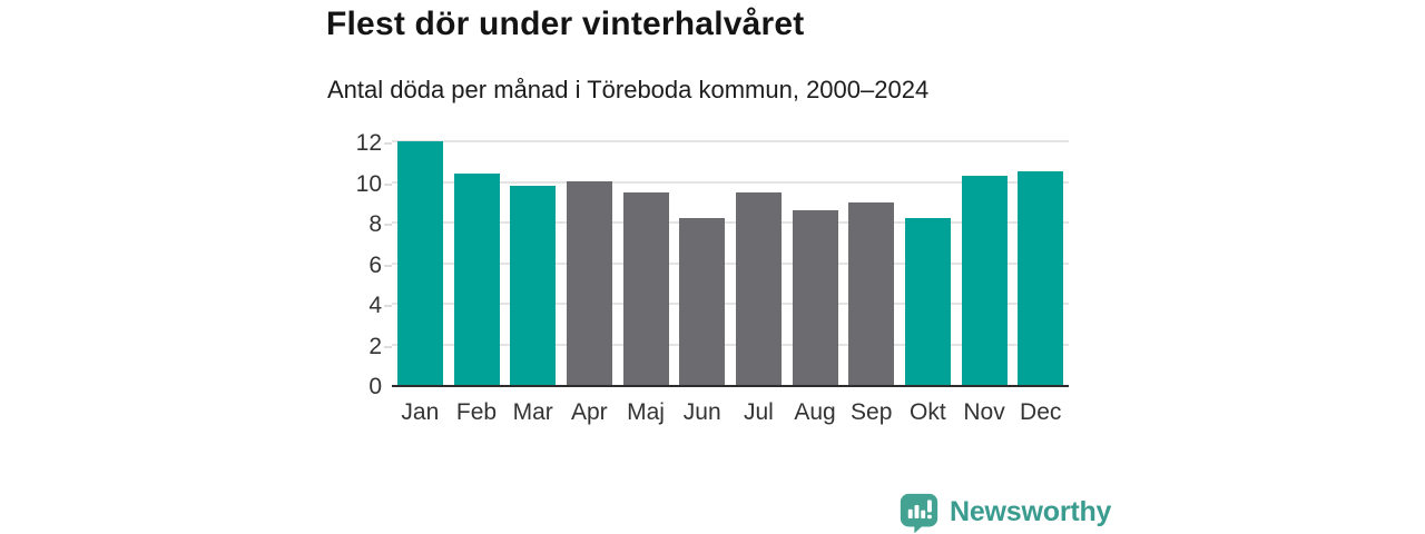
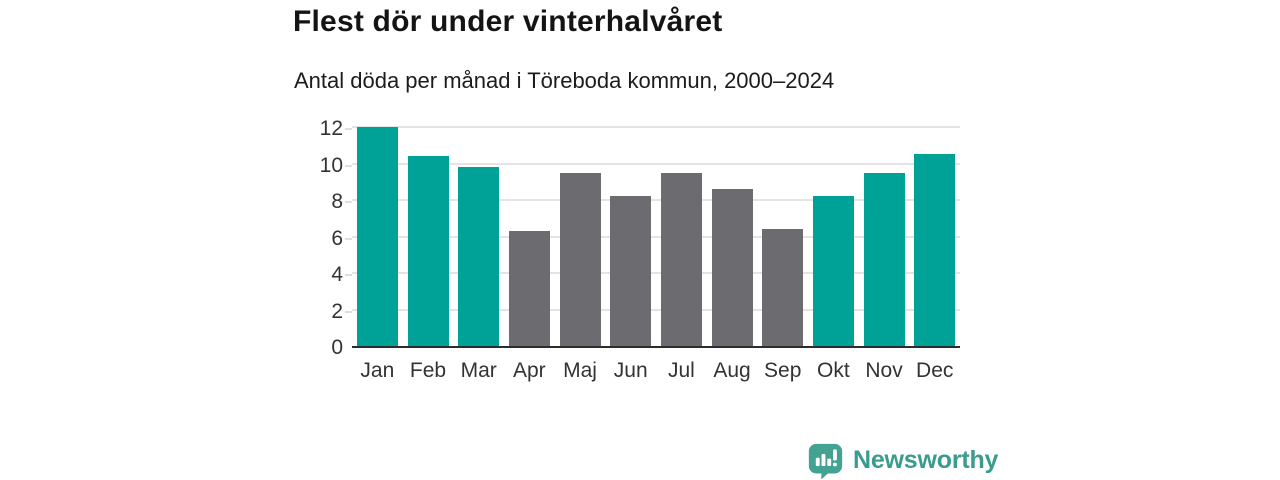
Apr: 10.0 -> 6.3
Sep: 9.0 -> 6.4
Nov: 10.3 -> 9.5
